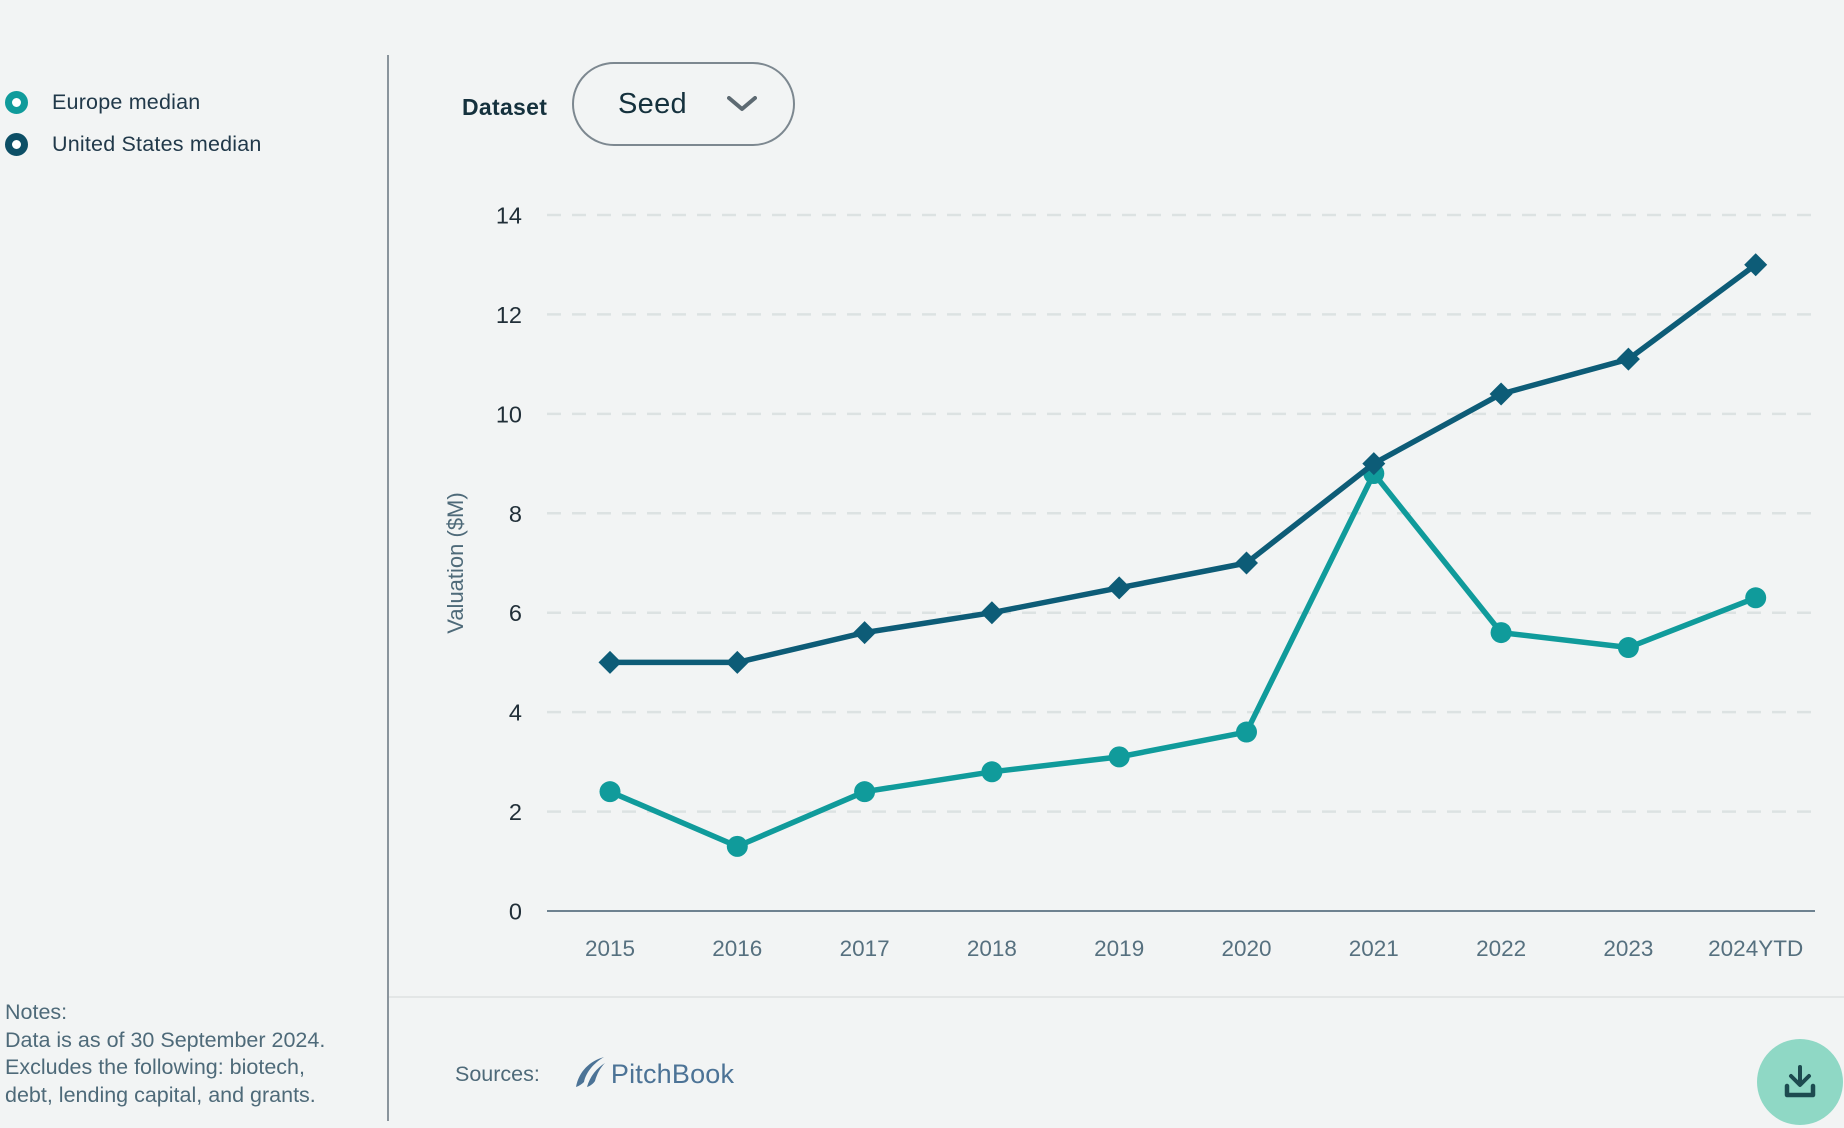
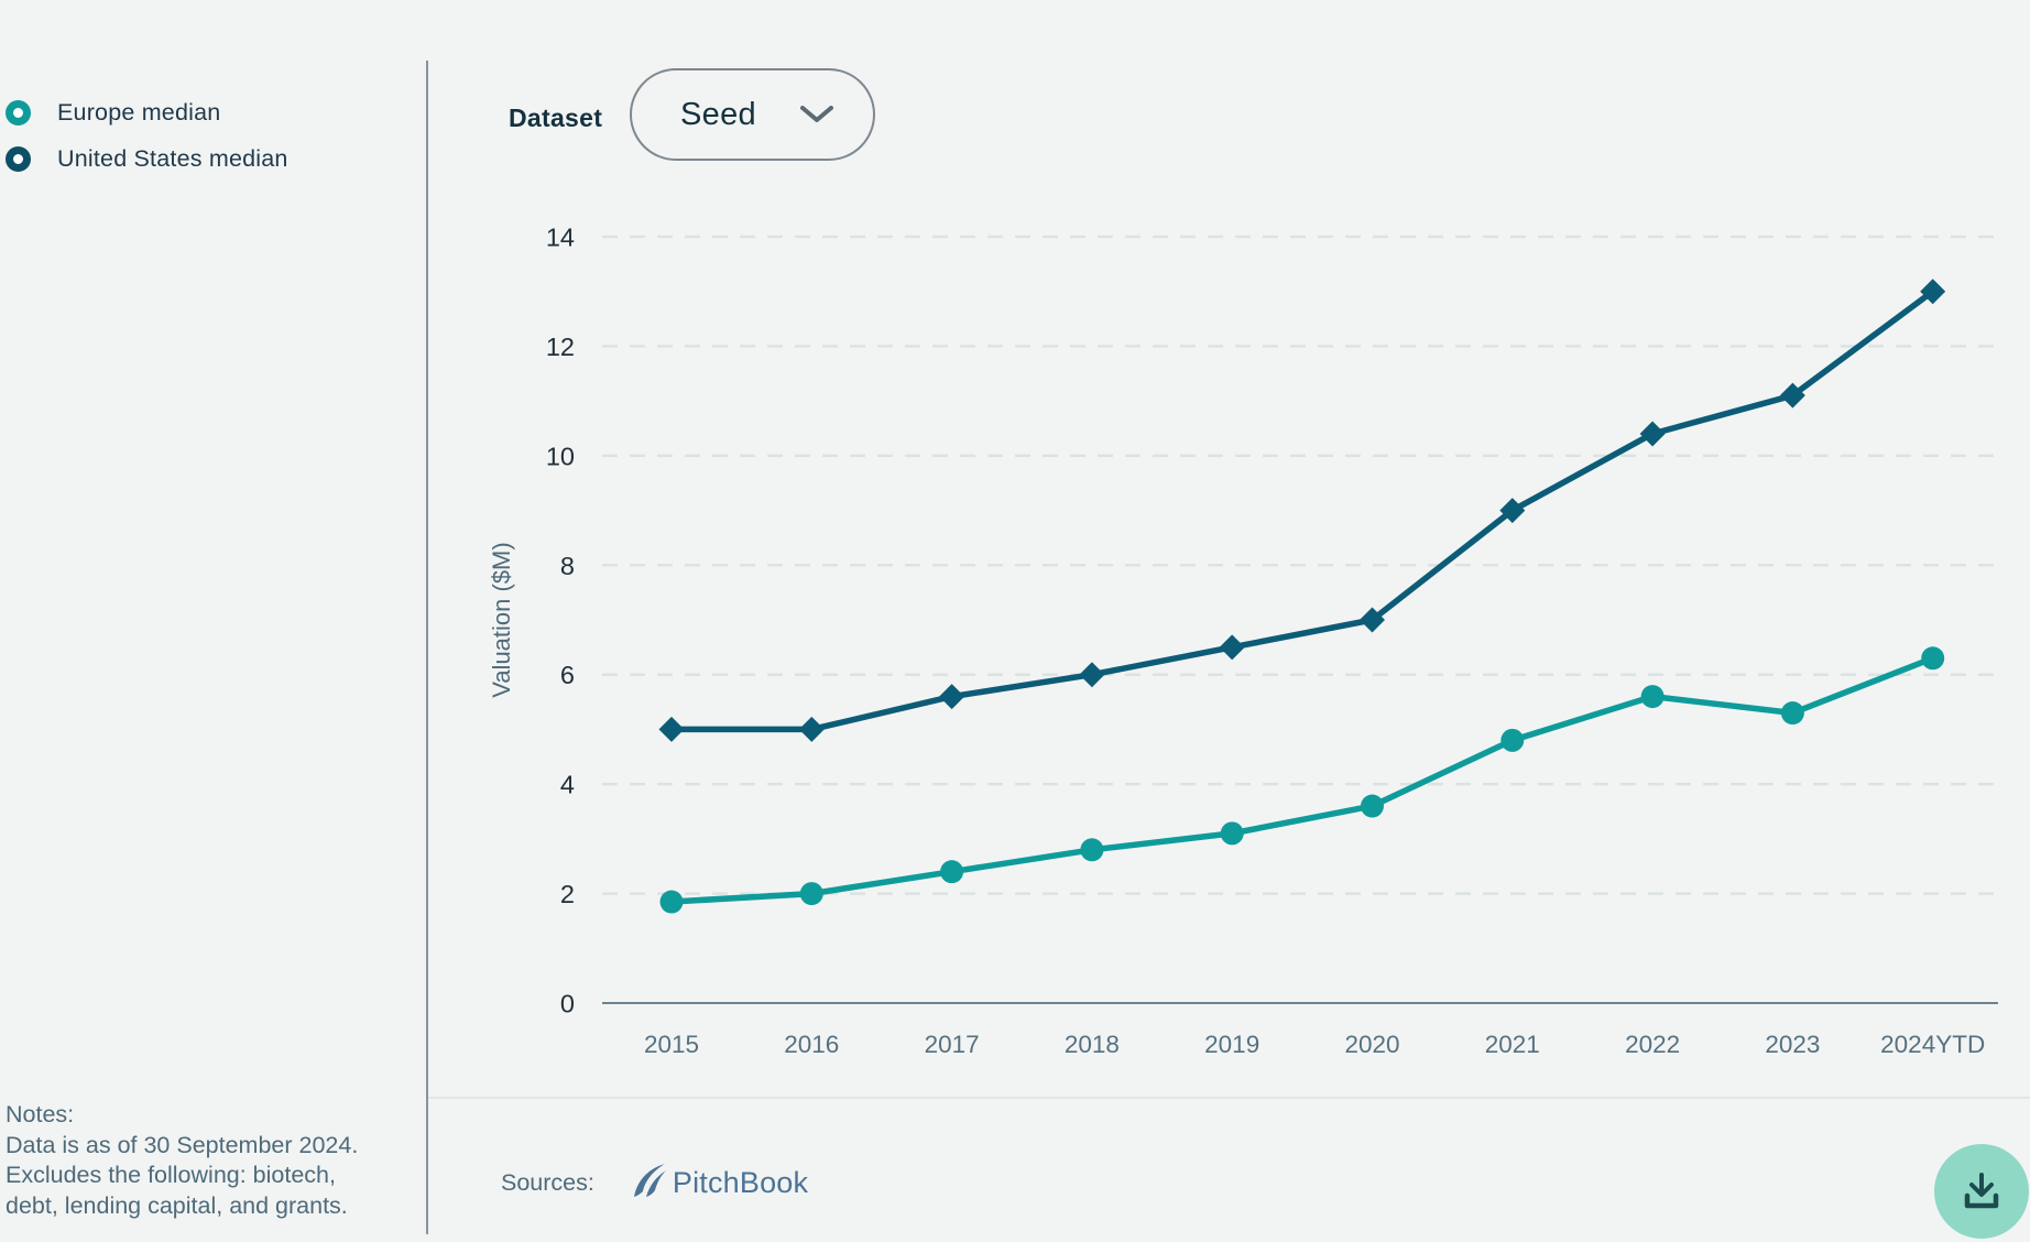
Europe median/2015: 2.4 -> 1.9
Europe median/2016: 1.3 -> 2.0
Europe median/2021: 8.8 -> 4.8
